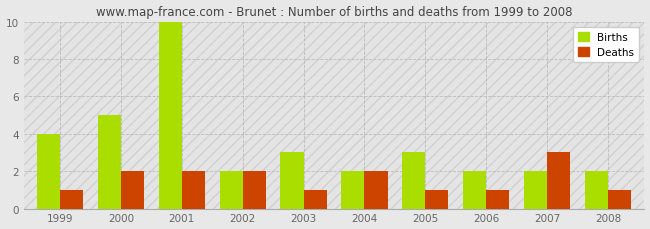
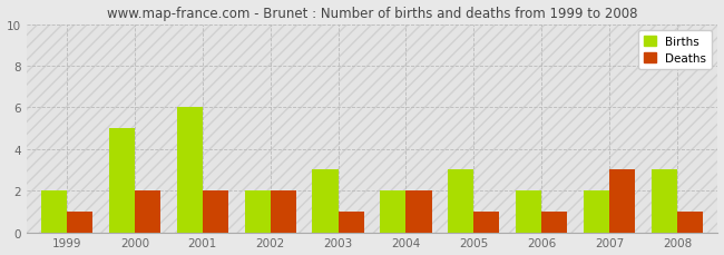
Births/1999: 4 -> 2
Births/2001: 10 -> 6
Births/2008: 2 -> 3
